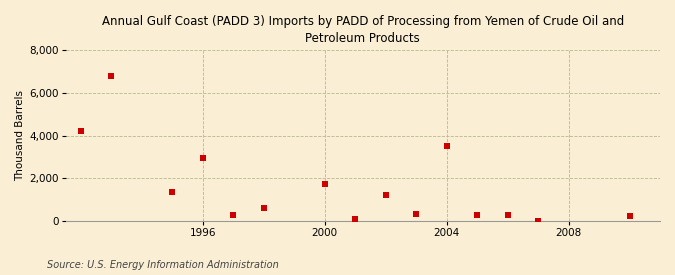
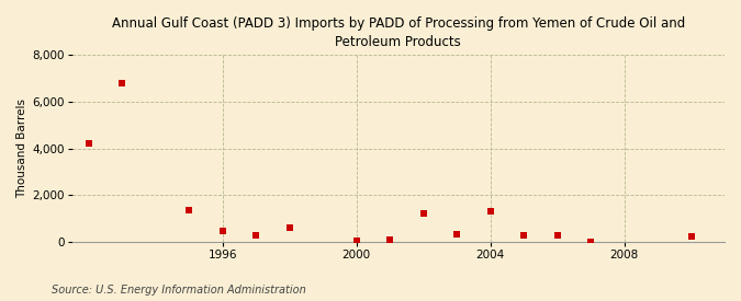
1996: 2,950 -> 450
2000: 1,750 -> 30
2004: 3,500 -> 1,300
